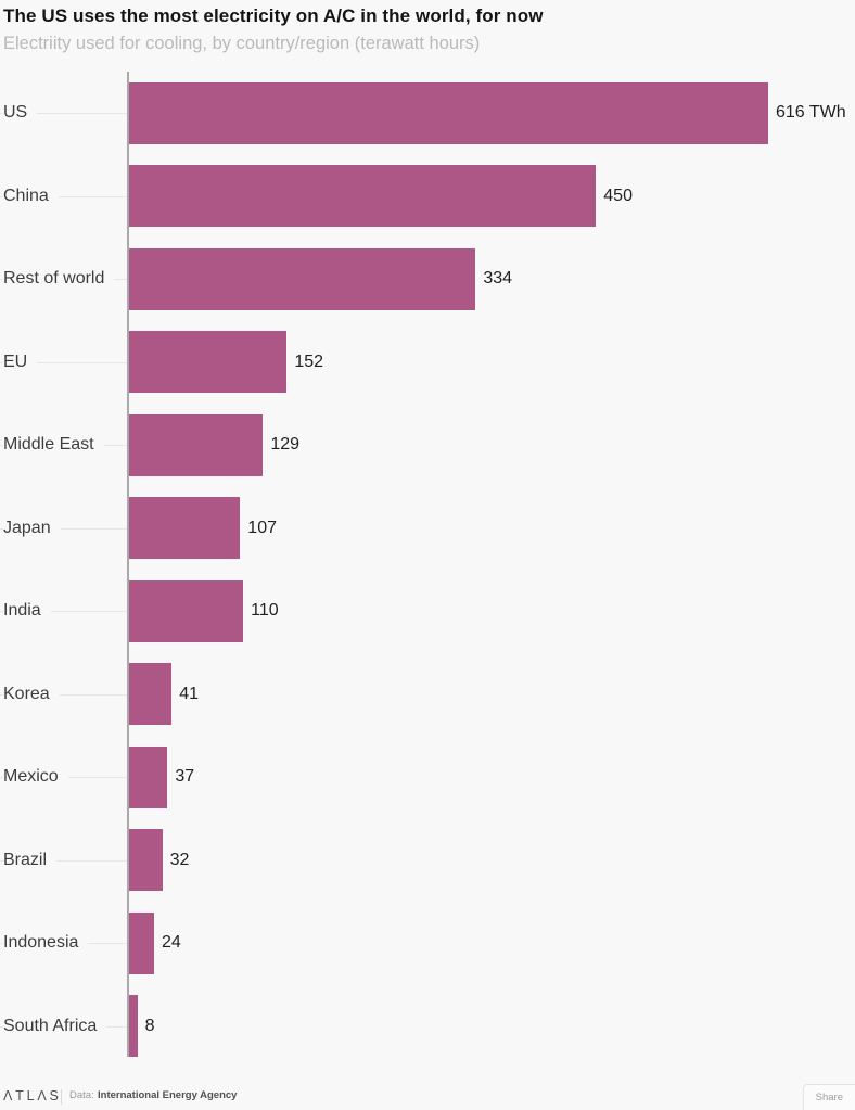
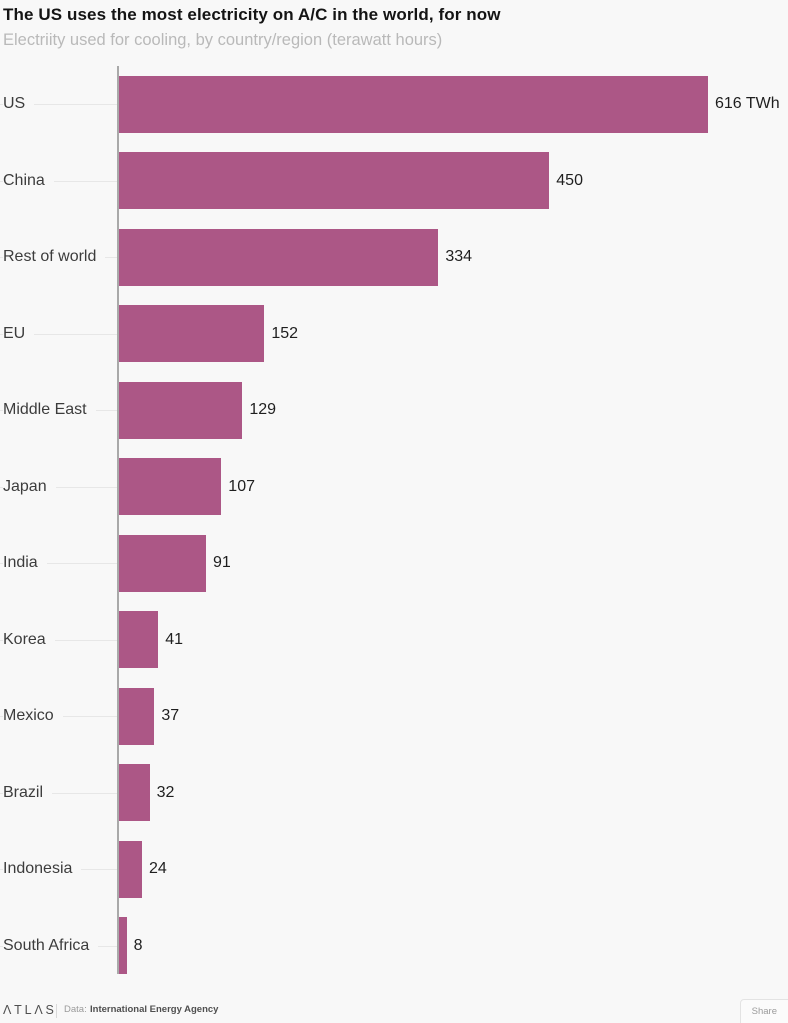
India: 110 -> 91
